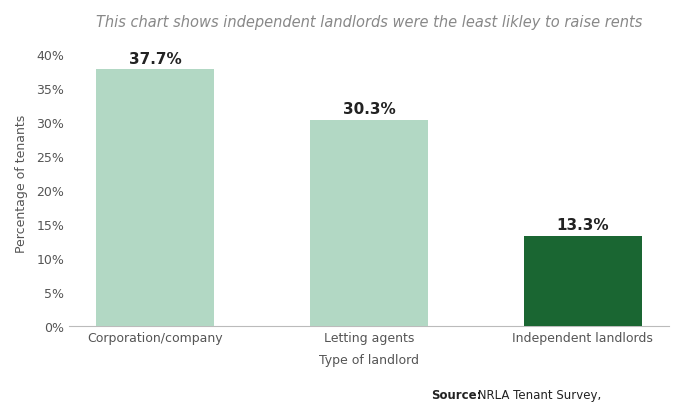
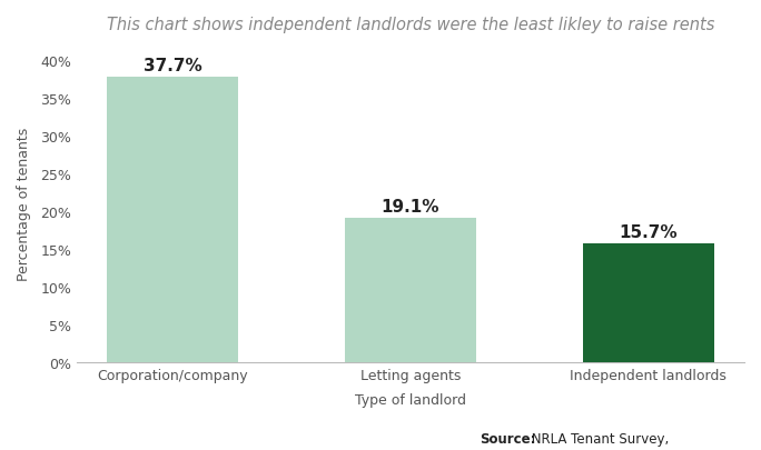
Letting agents: 30.3% -> 19.1%
Independent landlords: 13.3% -> 15.7%
